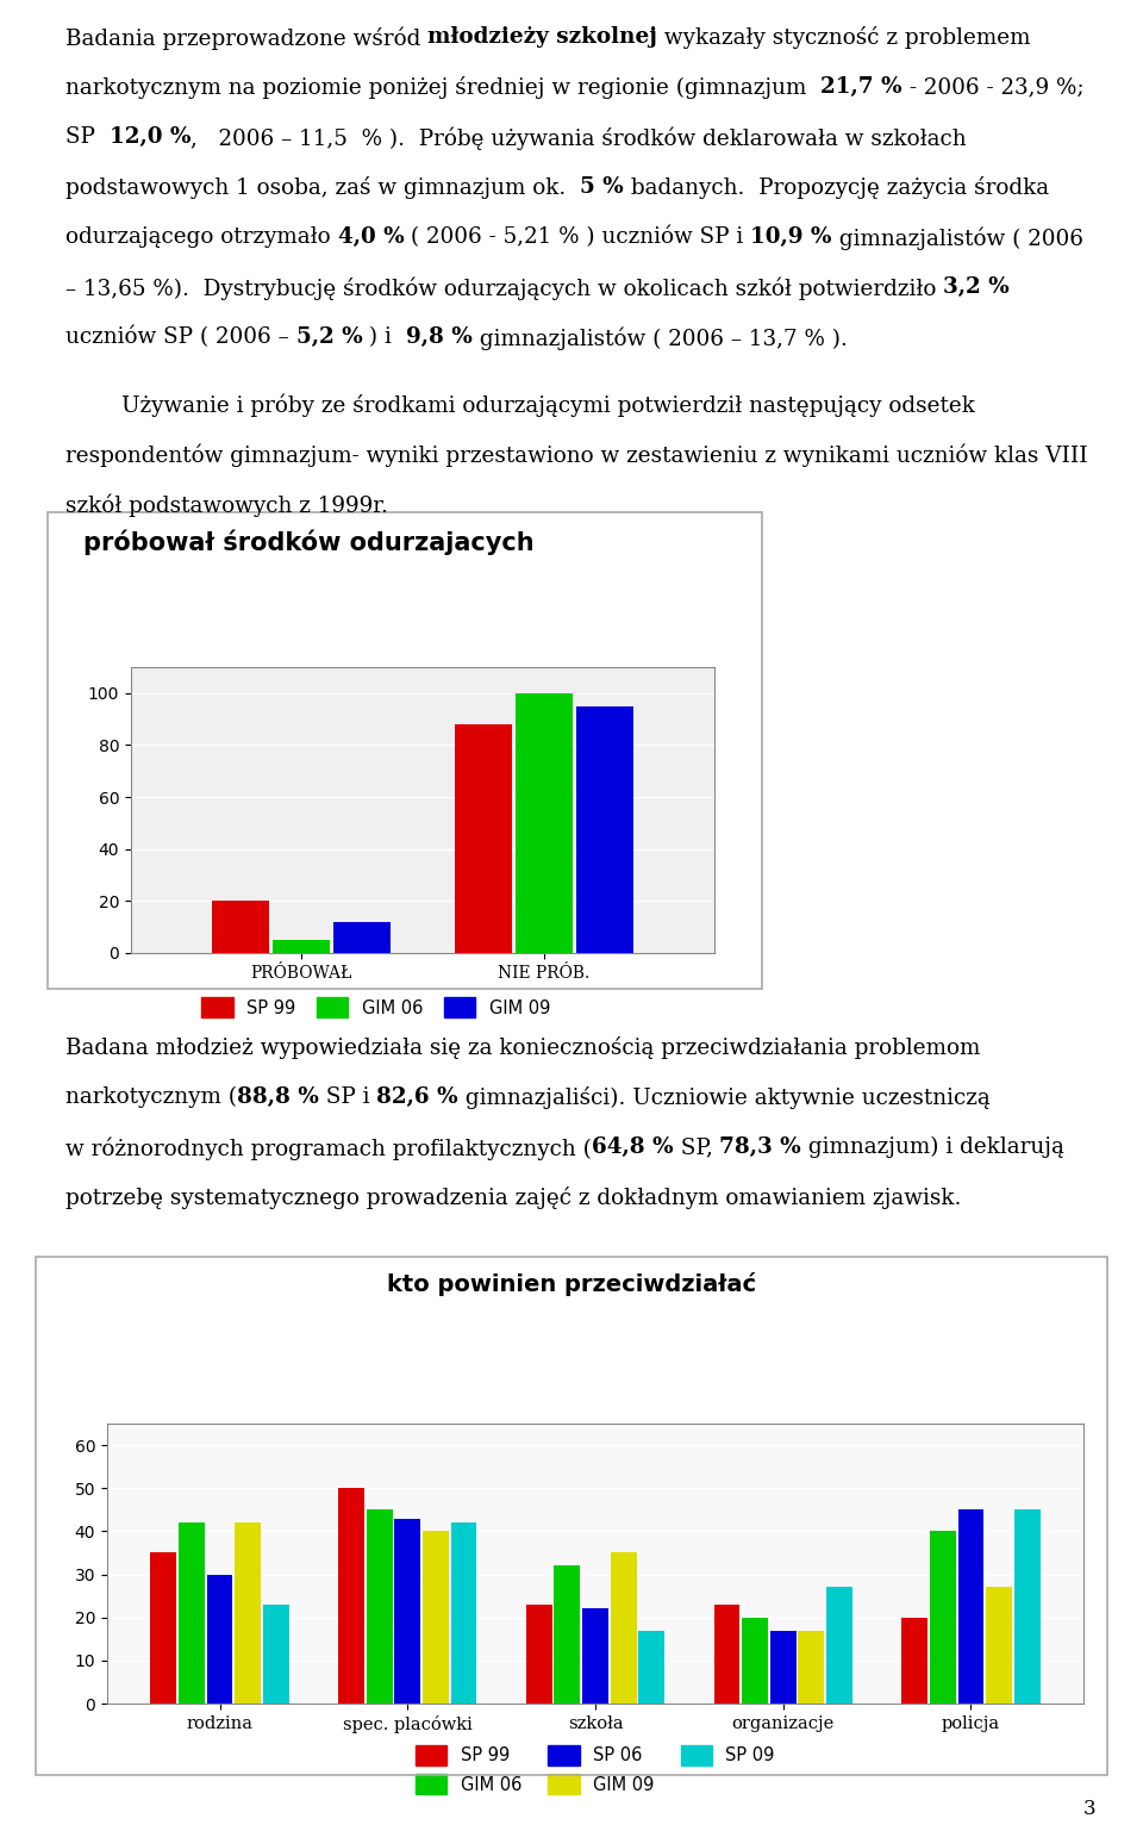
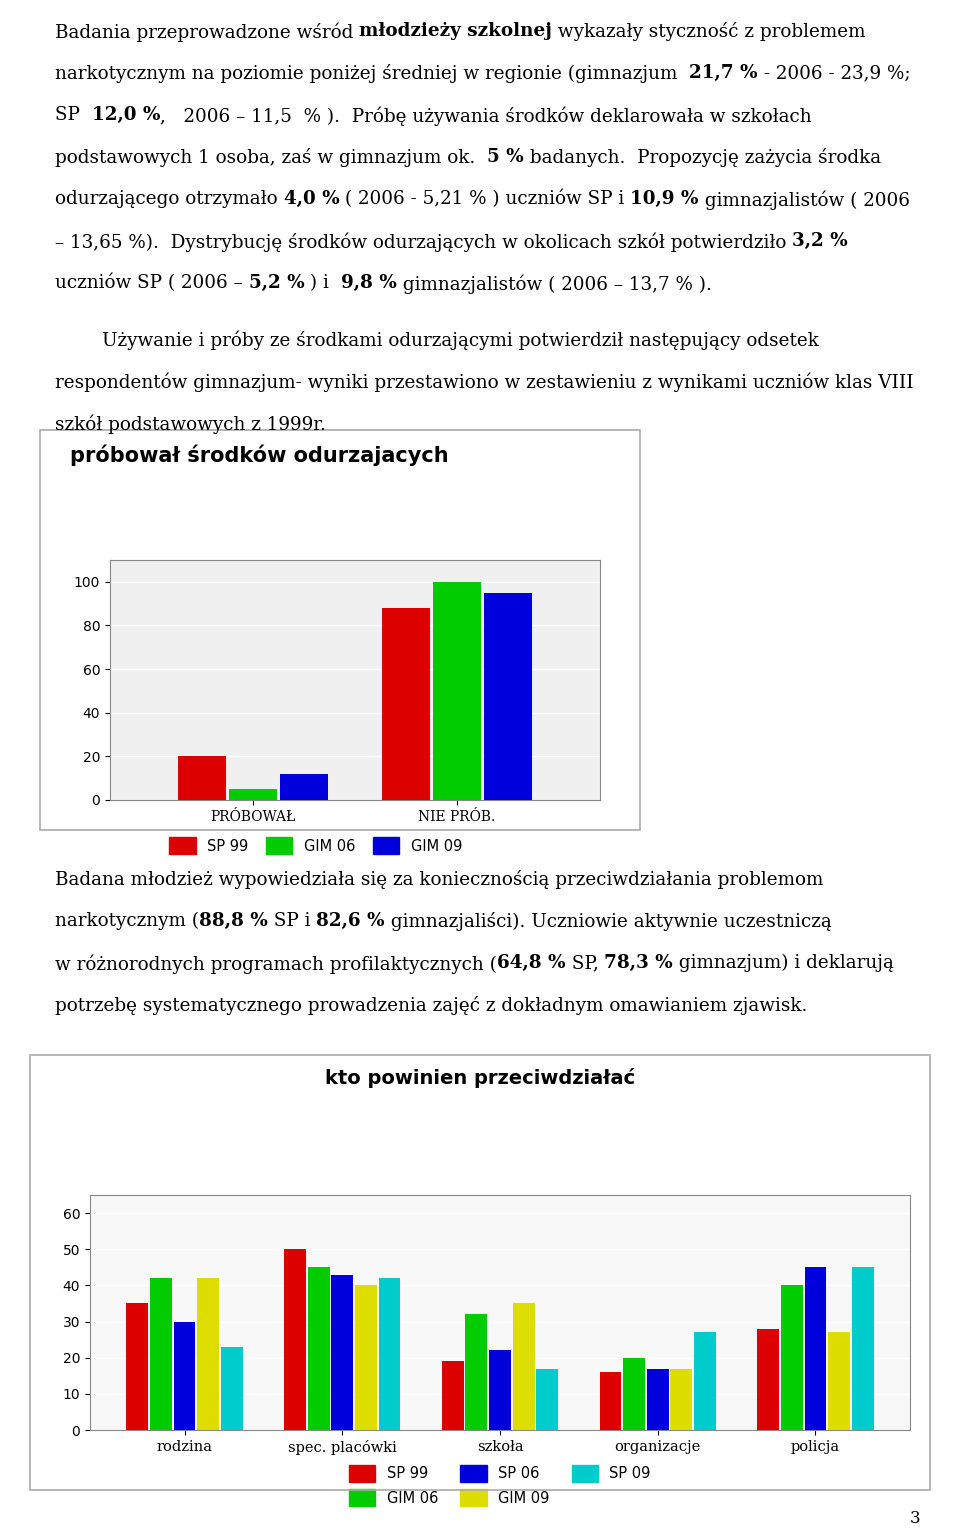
SP 99/szkoła: 23 -> 19
SP 99/organizacje: 23 -> 16
SP 99/policja: 20 -> 28
